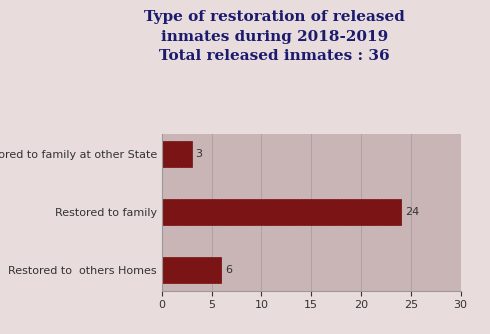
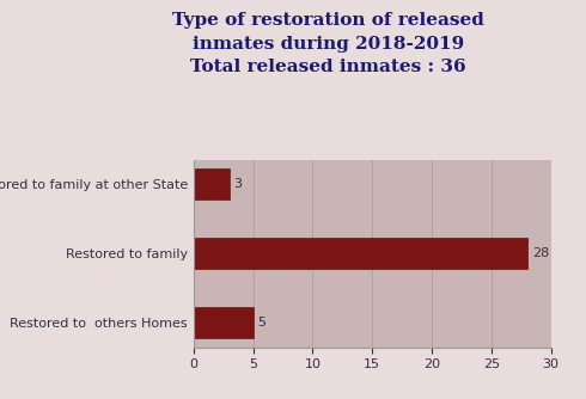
Restored to family: 24 -> 28
Restored to others Homes: 6 -> 5
